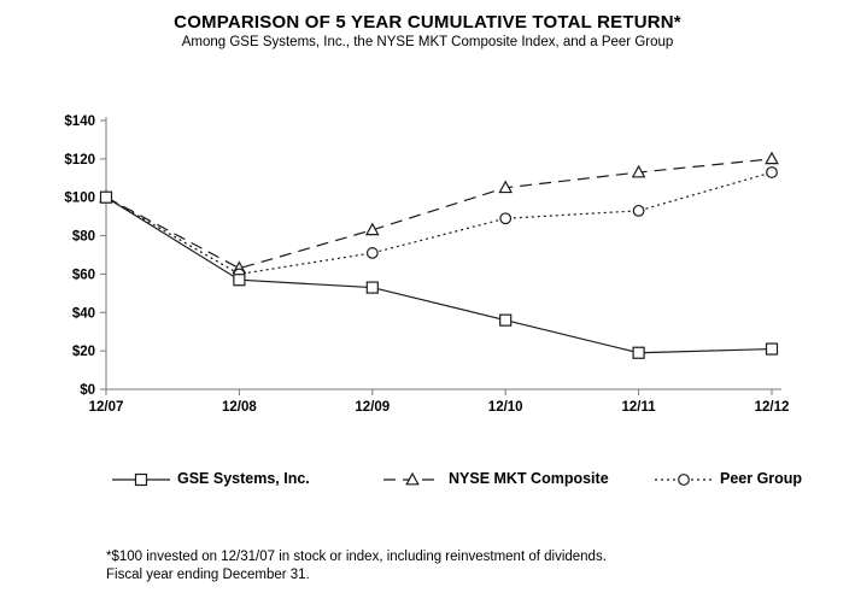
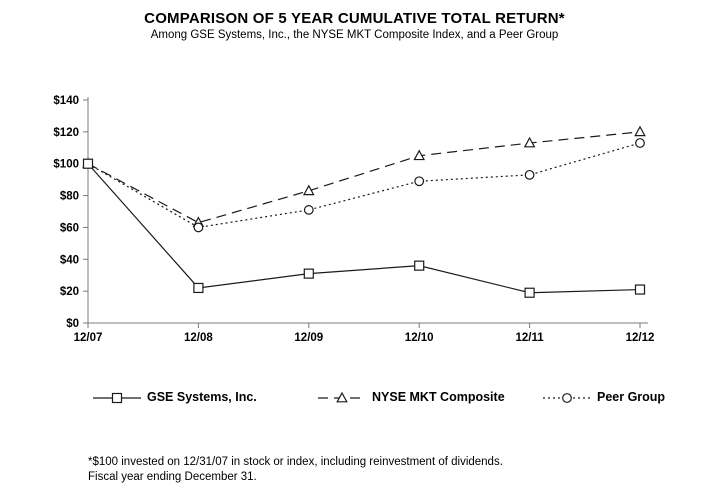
GSE Systems, Inc./12/08: $57 -> $22
GSE Systems, Inc./12/09: $53 -> $31
